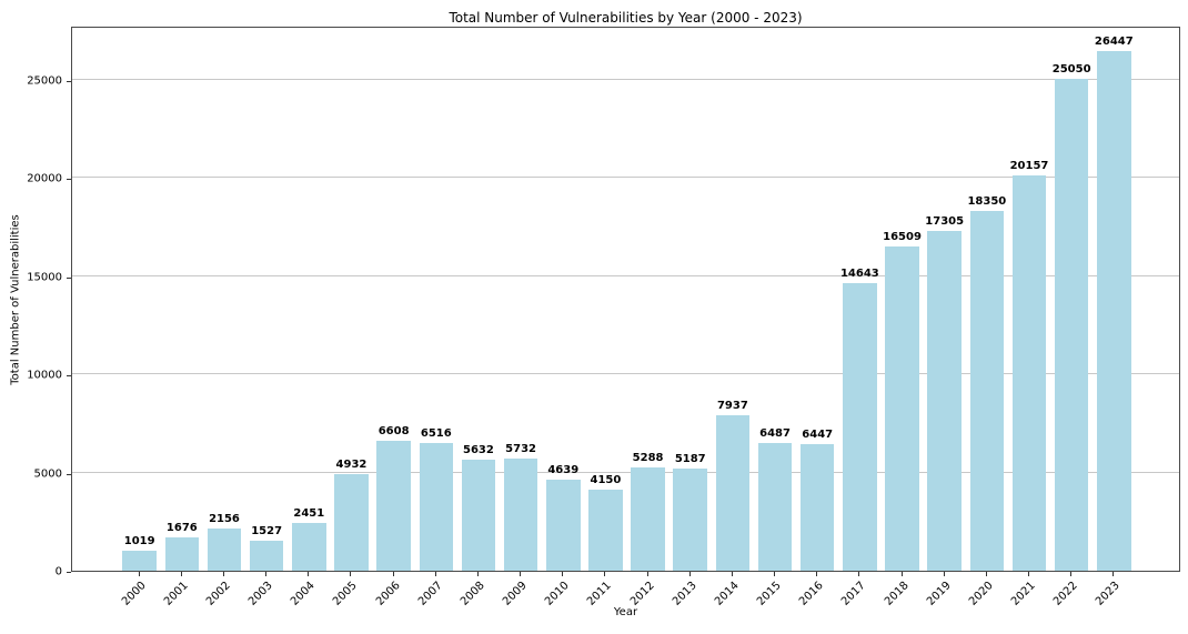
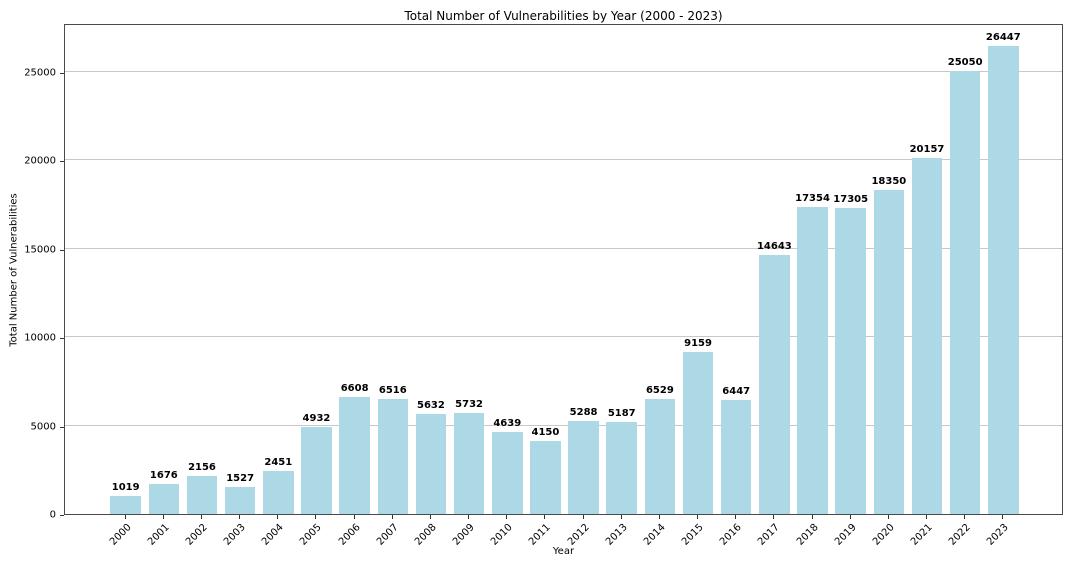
2014: 7937 -> 6529
2015: 6487 -> 9159
2018: 16509 -> 17354
